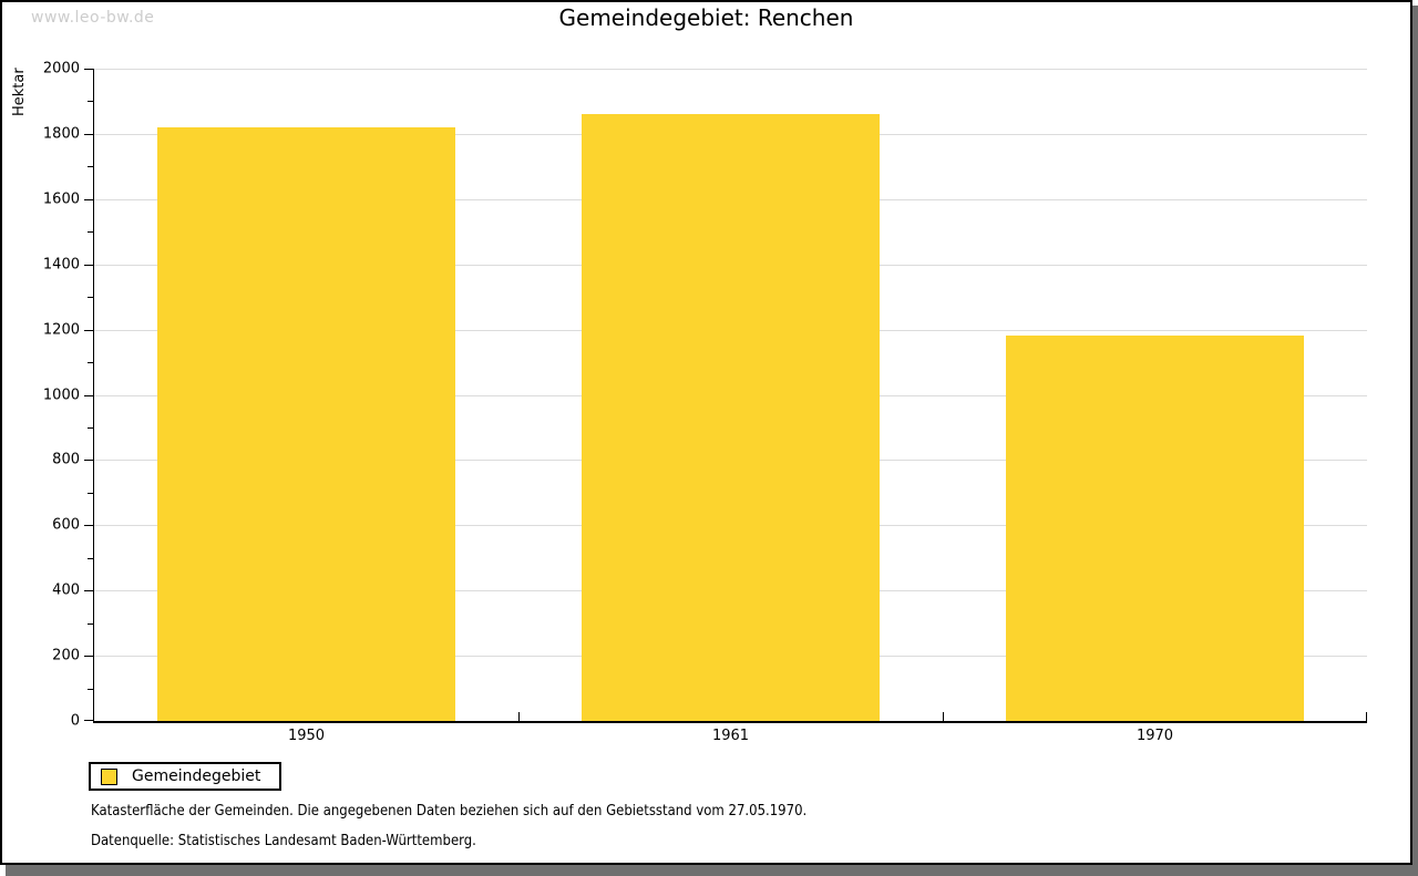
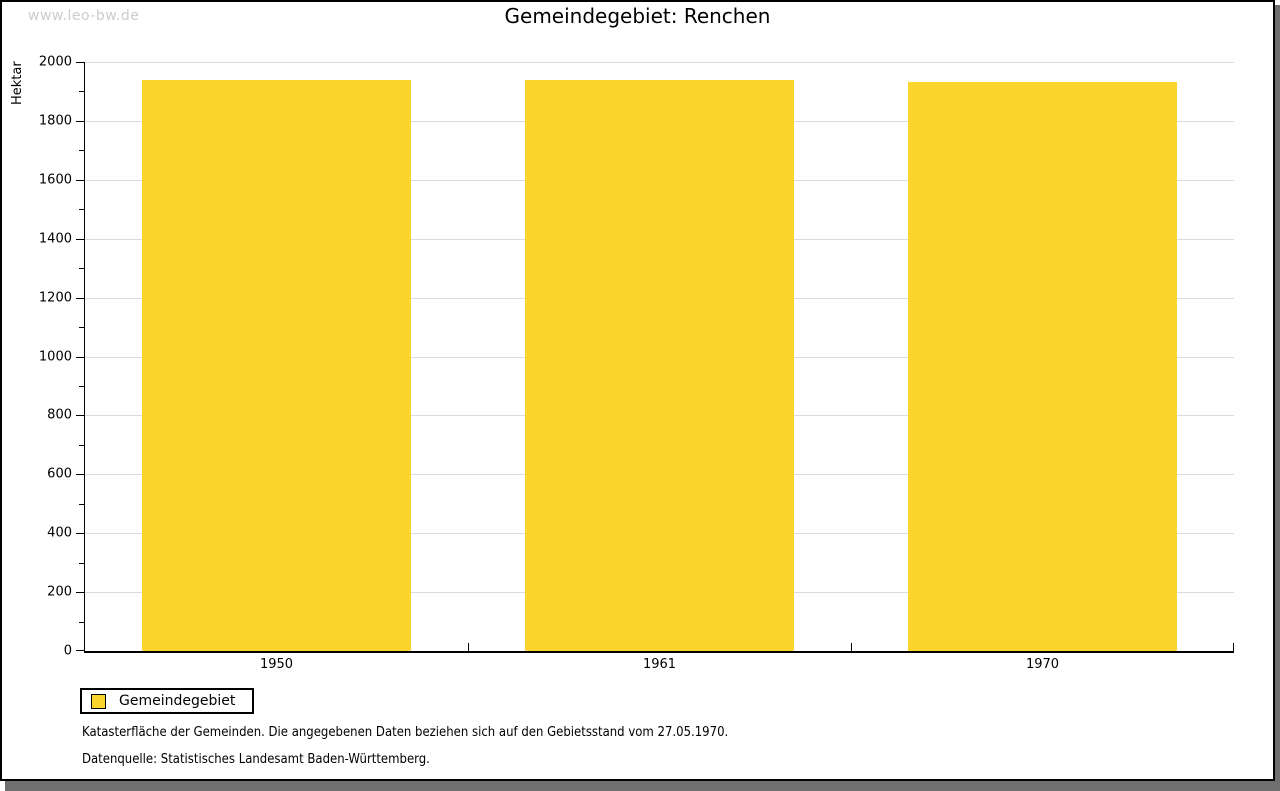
1950: 1820 -> 1940
1961: 1860 -> 1940
1970: 1180 -> 1930
